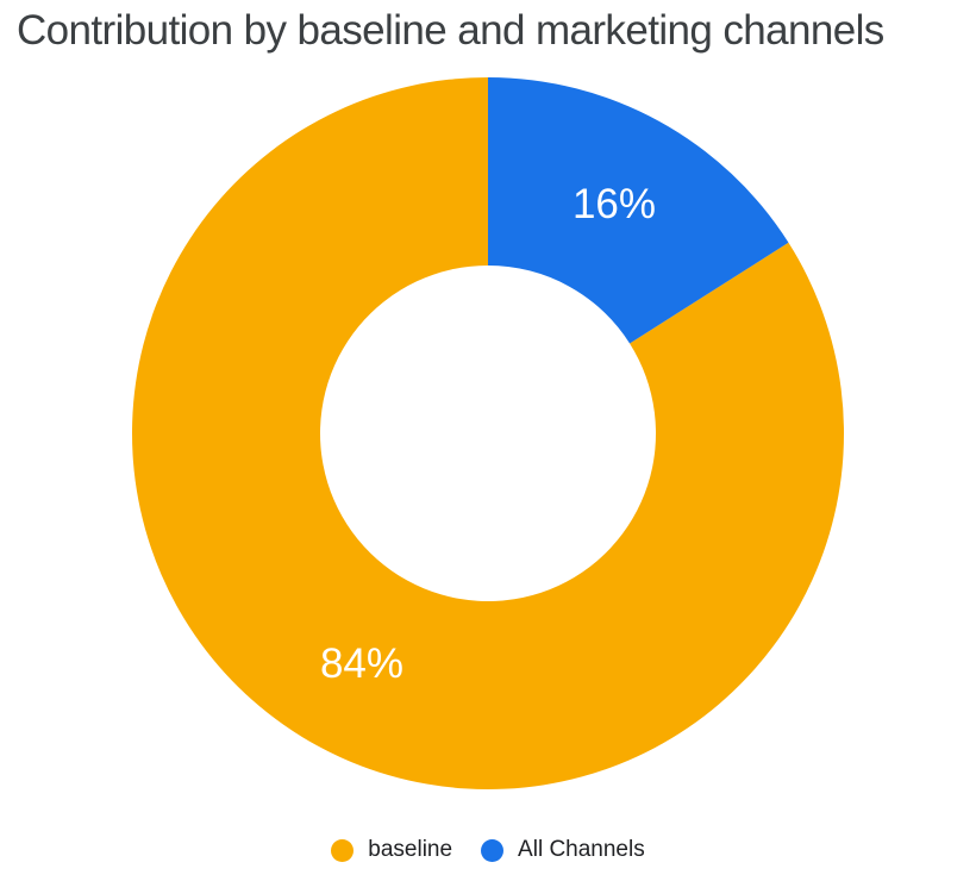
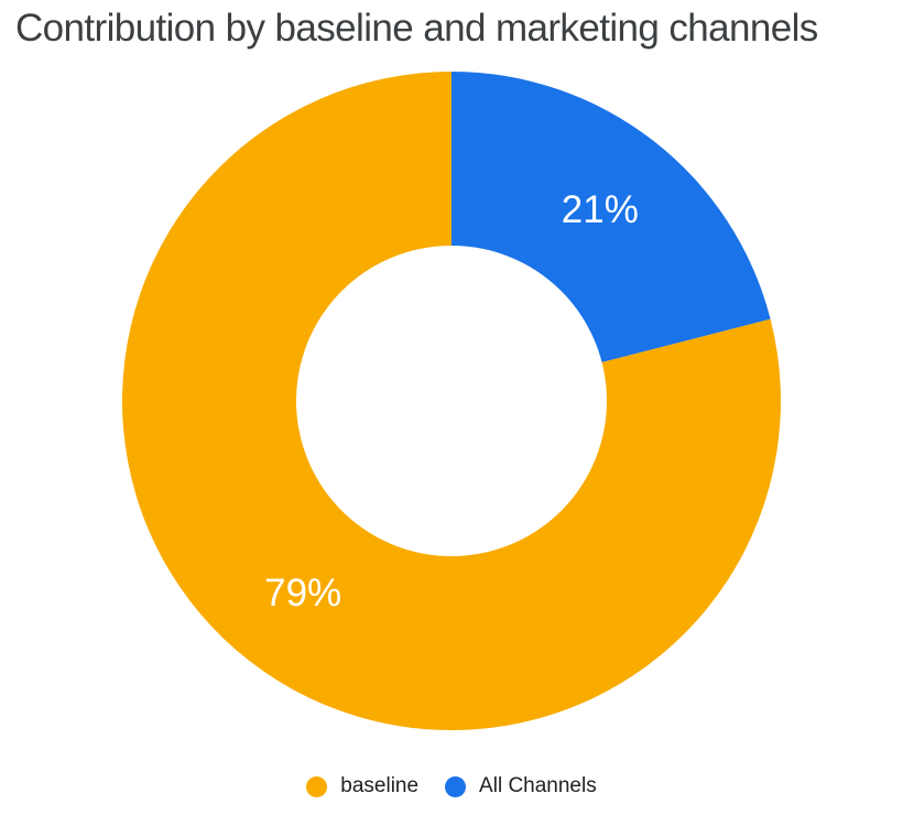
baseline: 84% -> 79%
All Channels: 16% -> 21%
